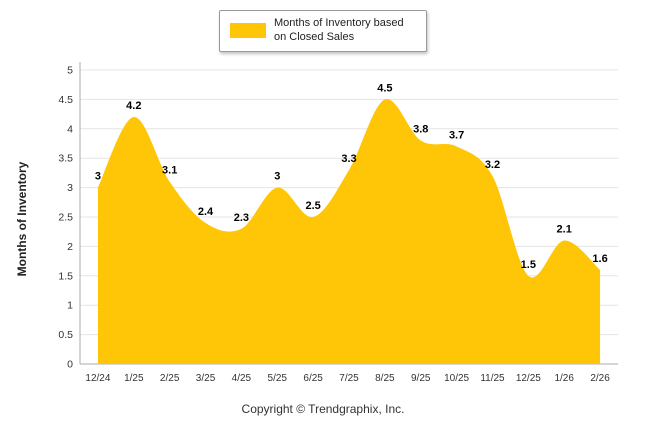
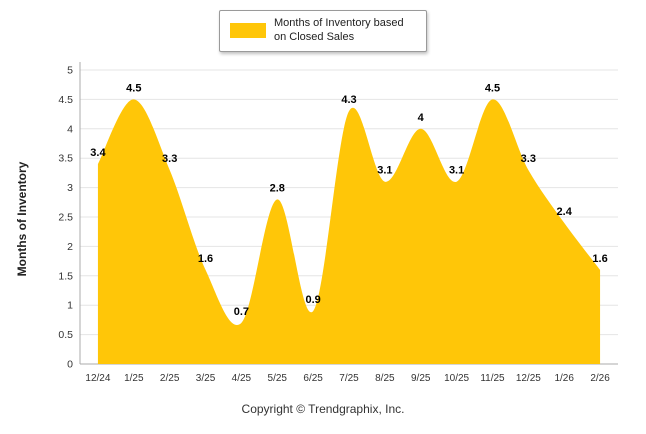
12/24: 3 -> 3.4
1/25: 4.2 -> 4.5
2/25: 3.1 -> 3.3
3/25: 2.4 -> 1.6
4/25: 2.3 -> 0.7
5/25: 3 -> 2.8
6/25: 2.5 -> 0.9
7/25: 3.3 -> 4.3
8/25: 4.5 -> 3.1
9/25: 3.8 -> 4
10/25: 3.7 -> 3.1
11/25: 3.2 -> 4.5
12/25: 1.5 -> 3.3
1/26: 2.1 -> 2.4
